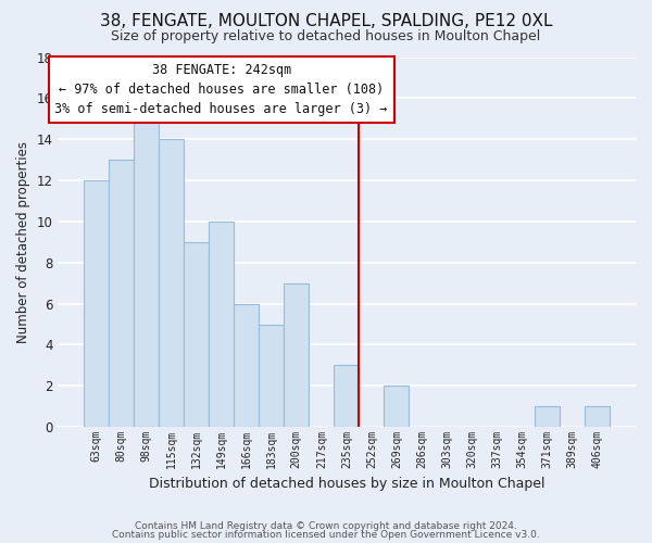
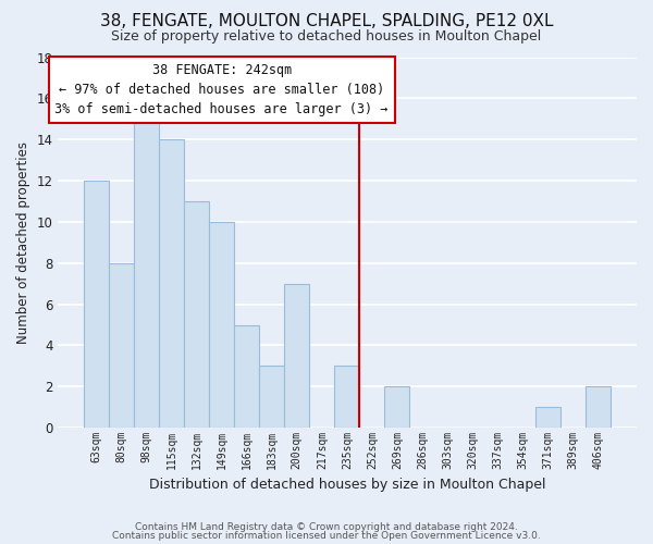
80sqm: 13 -> 8
132sqm: 9 -> 11
166sqm: 6 -> 5
183sqm: 5 -> 3
406sqm: 1 -> 2
